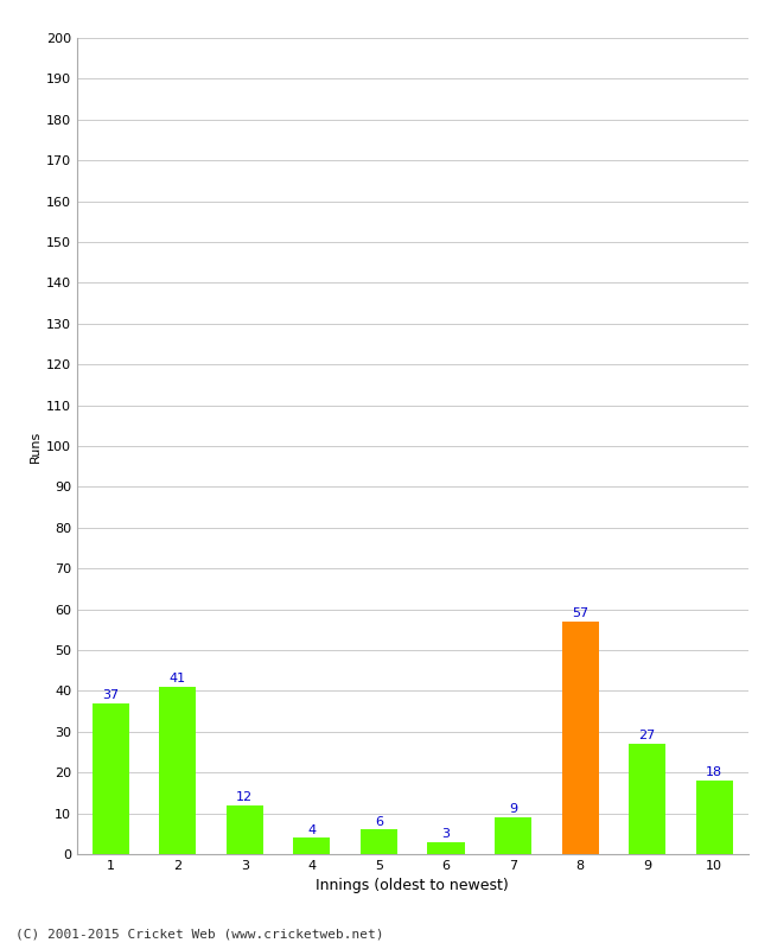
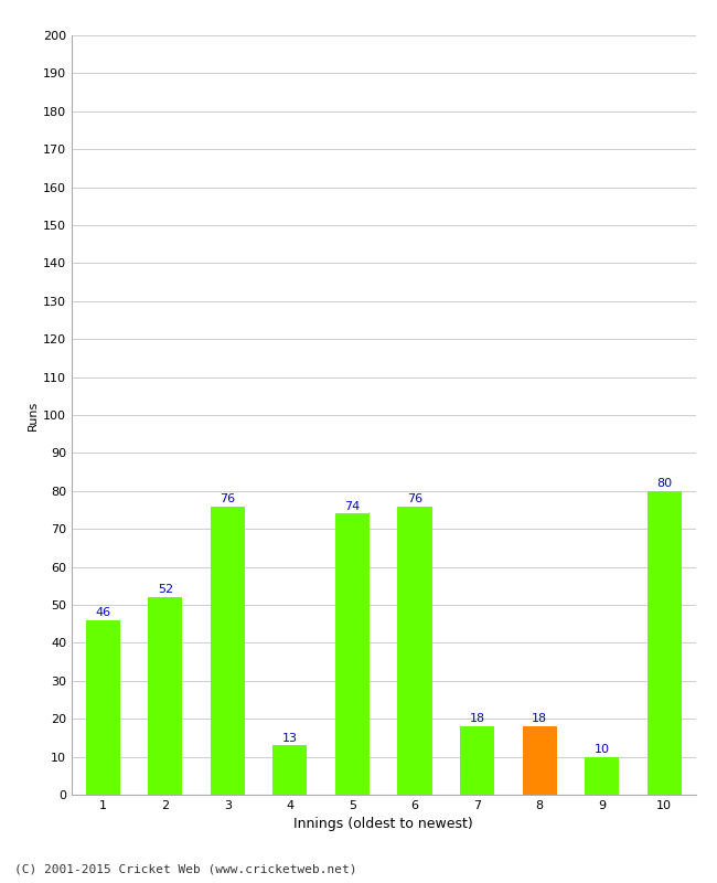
1: 37 -> 46
2: 41 -> 52
3: 12 -> 76
4: 4 -> 13
5: 6 -> 74
6: 3 -> 76
7: 9 -> 18
8: 57 -> 18
9: 27 -> 10
10: 18 -> 80
